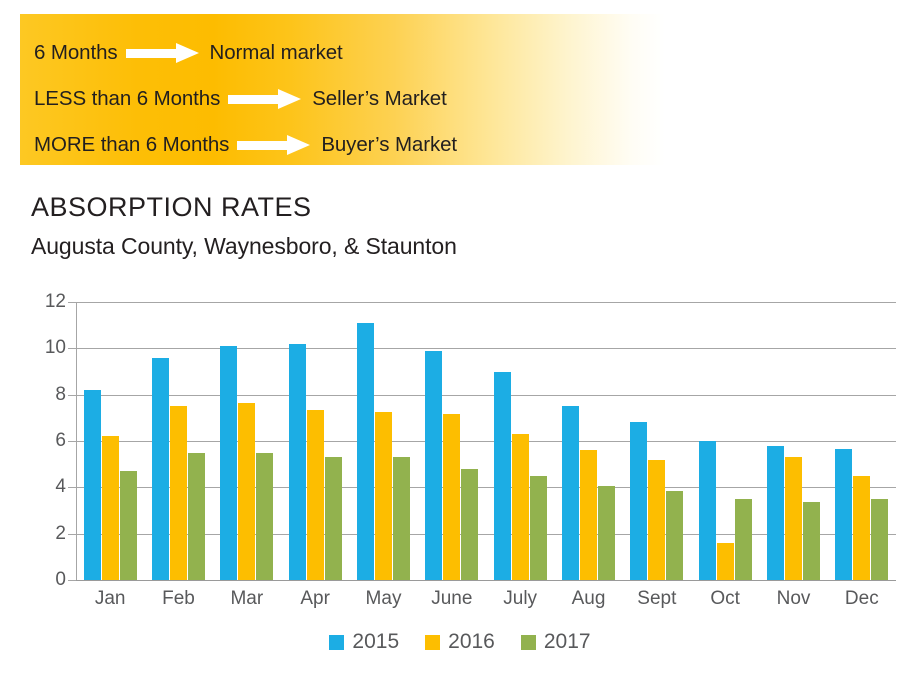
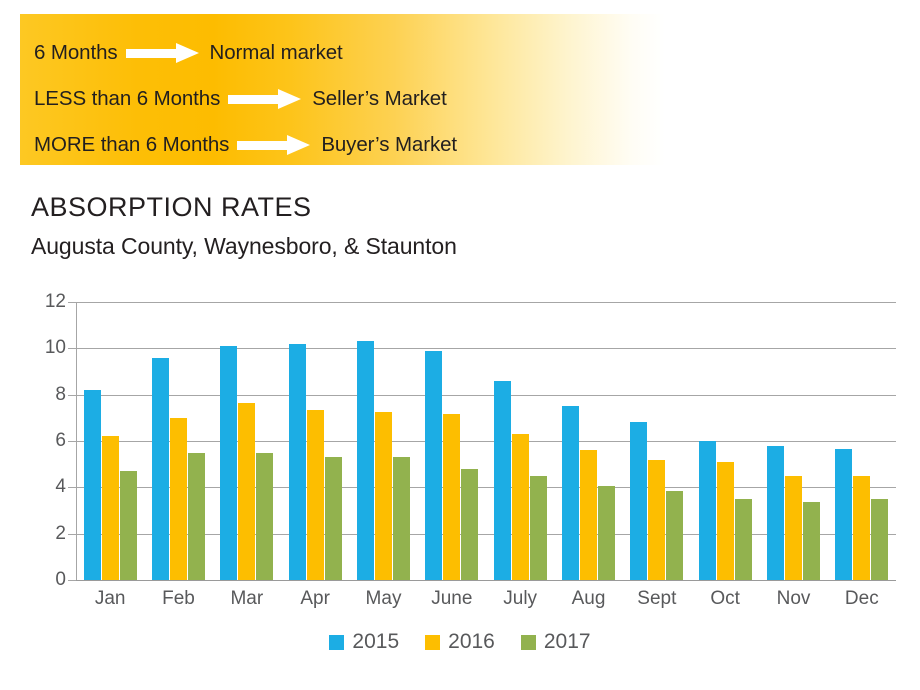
2016/Feb: 7.5 -> 7.0
2015/May: 11.1 -> 10.3
2015/July: 9.0 -> 8.6
2016/Oct: 1.6 -> 5.1
2016/Nov: 5.3 -> 4.5
